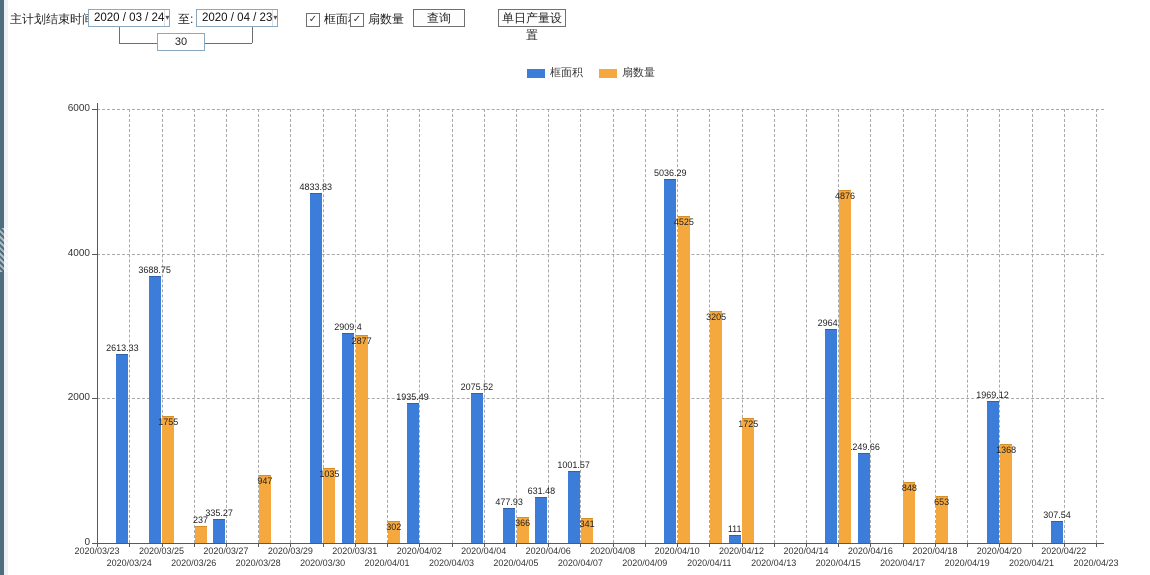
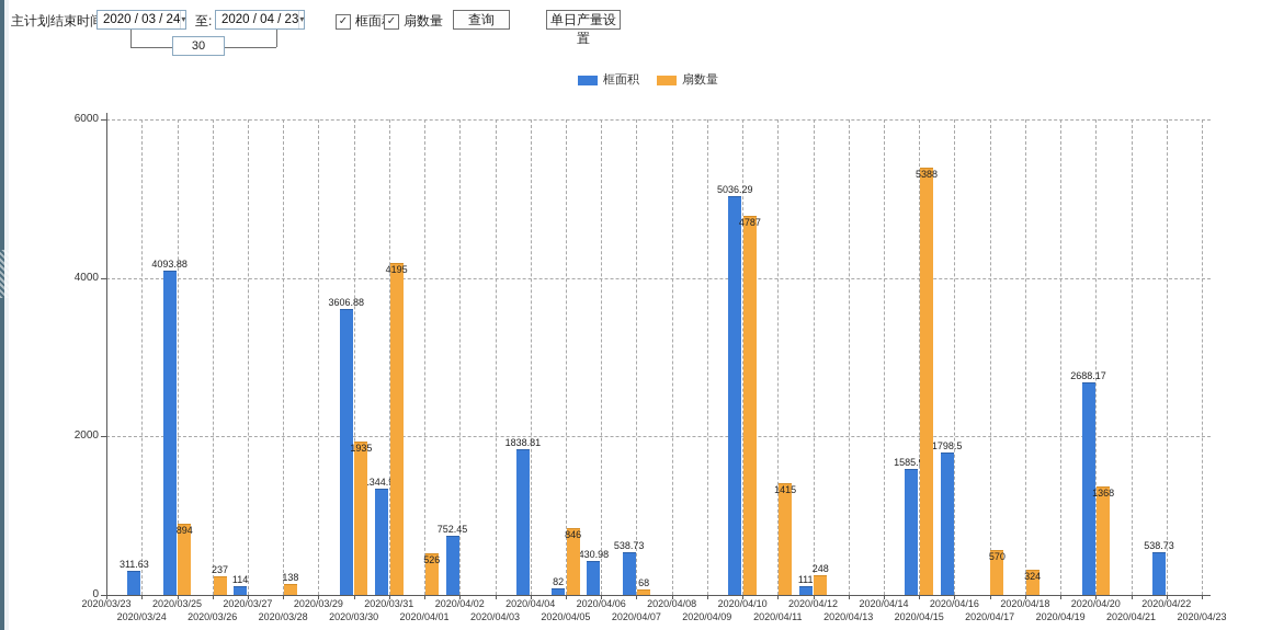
框面积/2020/03/24: 2613.33 -> 311.63
框面积/2020/03/25: 3688.75 -> 4093.88
扇数量/2020/03/25: 1755 -> 894
框面积/2020/03/27: 335.27 -> 114
扇数量/2020/03/28: 947 -> 138
框面积/2020/03/30: 4833.83 -> 3606.88
扇数量/2020/03/30: 1035 -> 1935
框面积/2020/03/31: 2909.4 -> 1344.95
扇数量/2020/03/31: 2877 -> 4195
扇数量/2020/04/01: 302 -> 526
框面积/2020/04/02: 1935.49 -> 752.45
框面积/2020/04/04: 2075.52 -> 1838.81
框面积/2020/04/05: 477.93 -> 82
扇数量/2020/04/05: 366 -> 846
框面积/2020/04/06: 631.48 -> 430.98
框面积/2020/04/07: 1001.57 -> 538.73
扇数量/2020/04/07: 341 -> 68
扇数量/2020/04/10: 4525 -> 4787
扇数量/2020/04/11: 3205 -> 1415
扇数量/2020/04/12: 1725 -> 248
框面积/2020/04/15: 2964.6 -> 1585.96
扇数量/2020/04/15: 4876 -> 5388
框面积/2020/04/16: 1249.66 -> 1798.5
扇数量/2020/04/17: 848 -> 570
扇数量/2020/04/18: 653 -> 324
框面积/2020/04/20: 1969.12 -> 2688.17
框面积/2020/04/22: 307.54 -> 538.73
